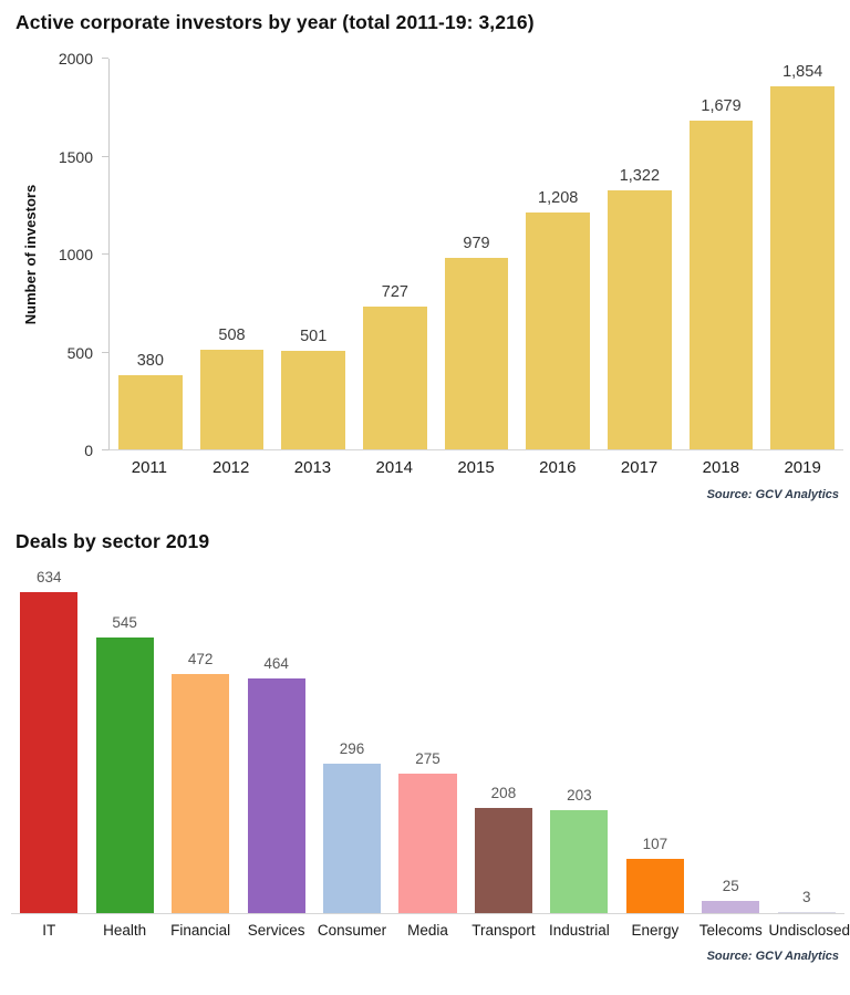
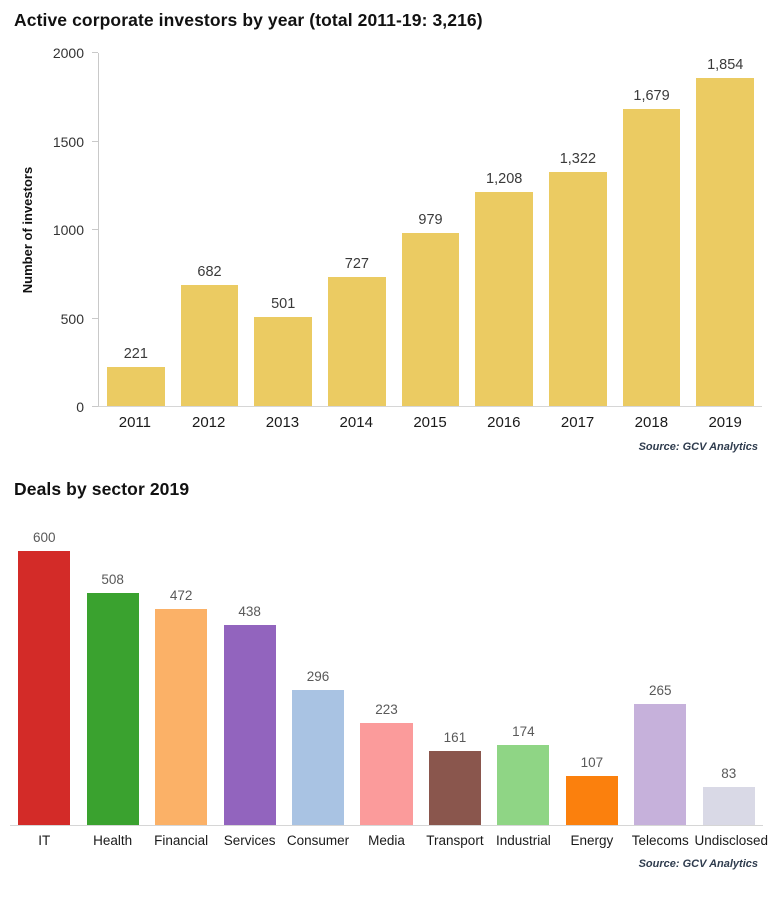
Active corporate investors by year (total 2011-19: 3,216)/2011: 380 -> 221
Active corporate investors by year (total 2011-19: 3,216)/2012: 508 -> 682
Deals by sector 2019/IT: 634 -> 600
Deals by sector 2019/Health: 545 -> 508
Deals by sector 2019/Services: 464 -> 438
Deals by sector 2019/Media: 275 -> 223
Deals by sector 2019/Transport: 208 -> 161
Deals by sector 2019/Industrial: 203 -> 174
Deals by sector 2019/Telecoms: 25 -> 265
Deals by sector 2019/Undisclosed: 3 -> 83
